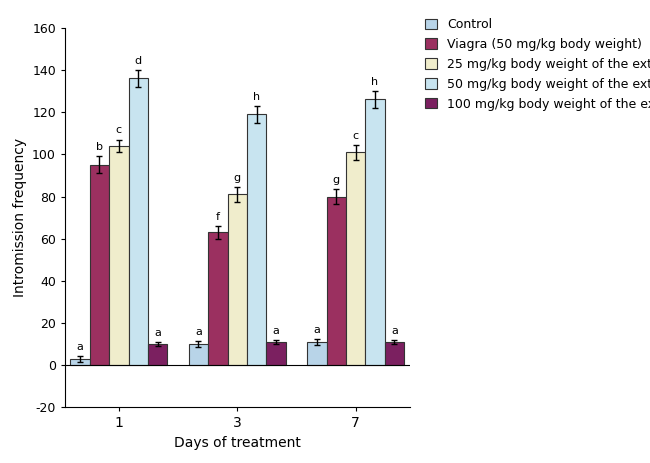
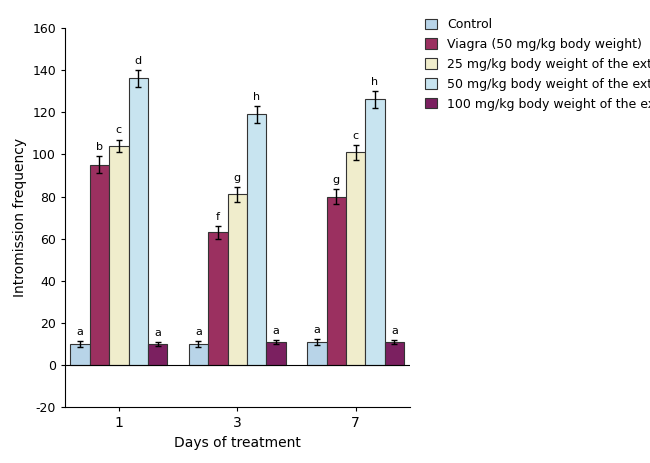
Control/1: 3 -> 10
